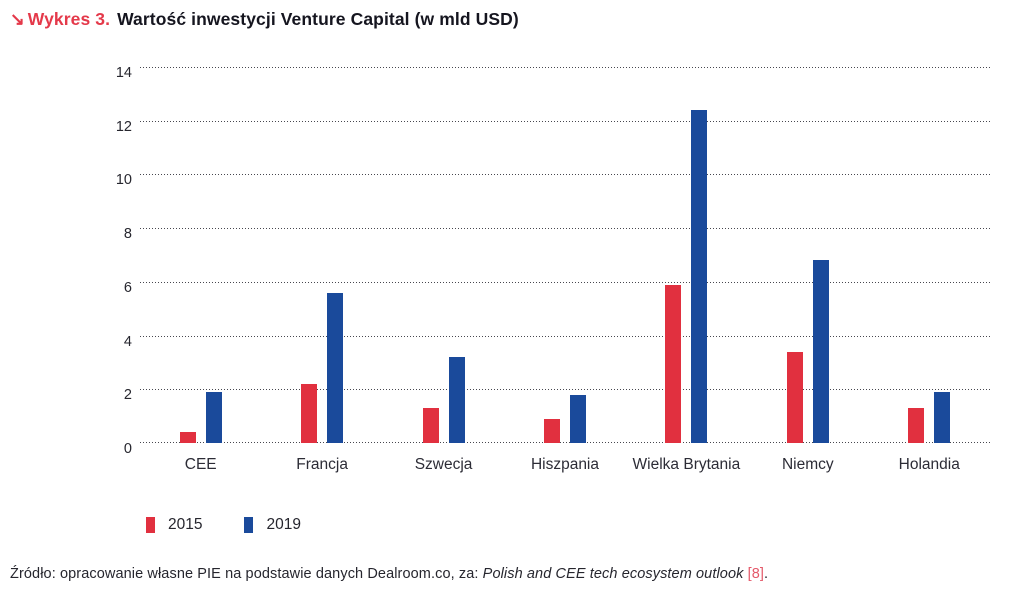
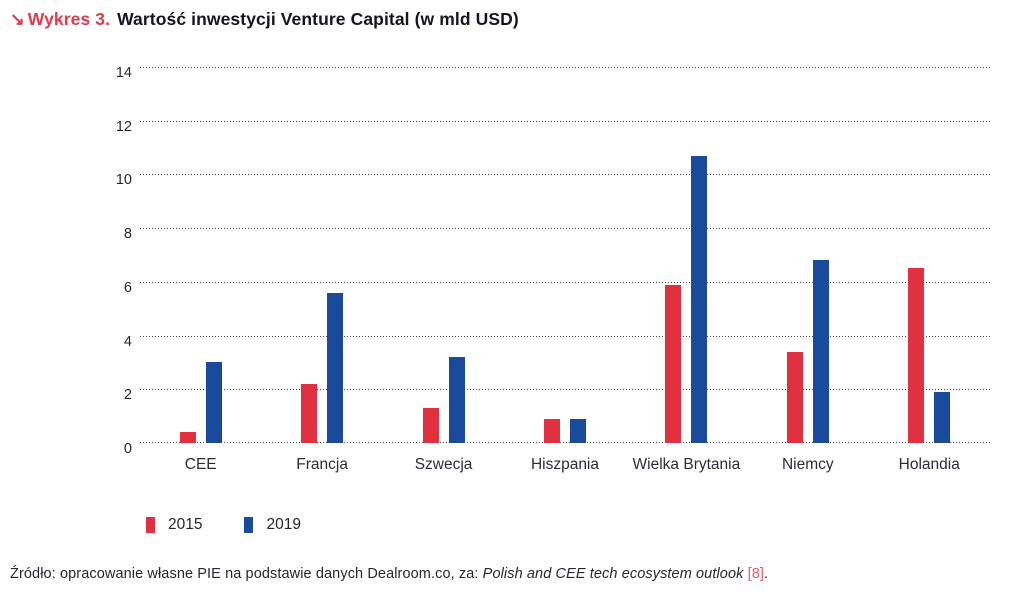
2019/CEE: 1.9 -> 3.0
2019/Hiszpania: 1.8 -> 0.9
2019/Wielka Brytania: 12.4 -> 10.7
2015/Holandia: 1.3 -> 6.5
